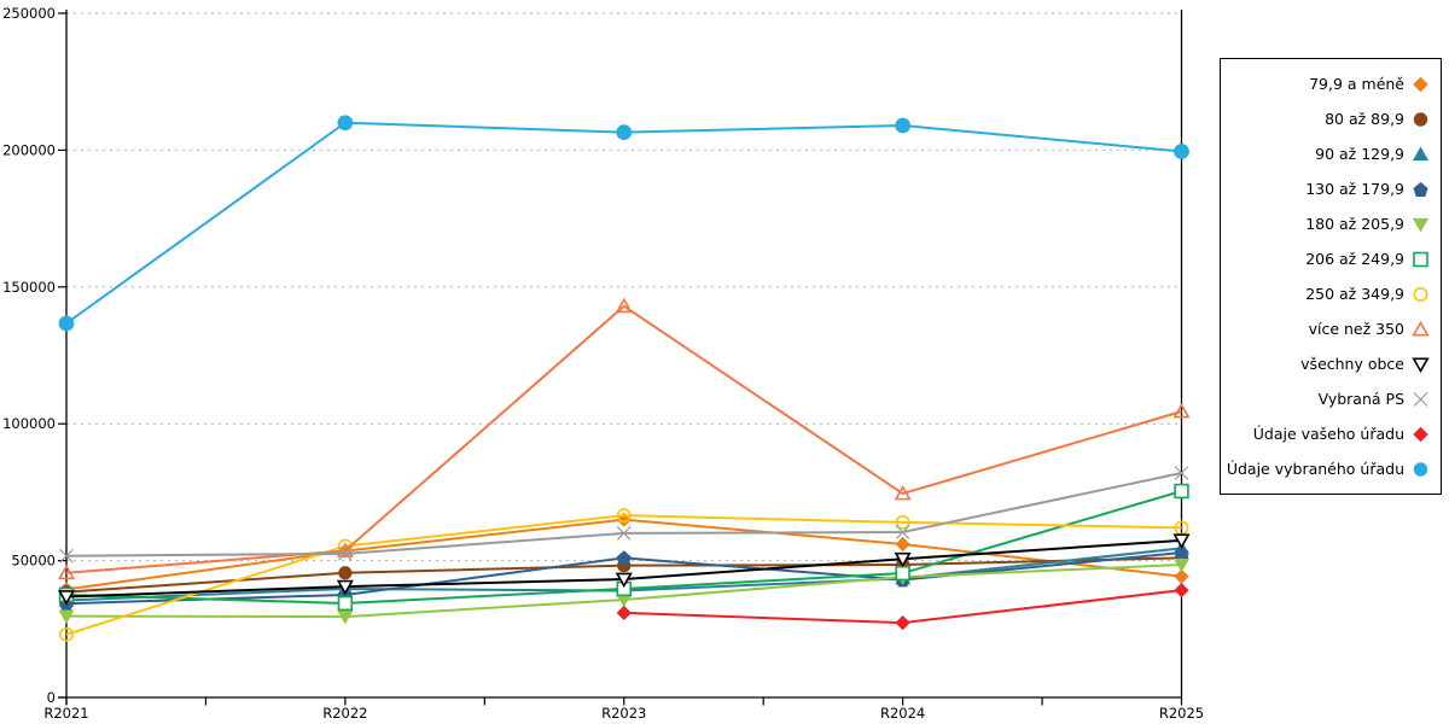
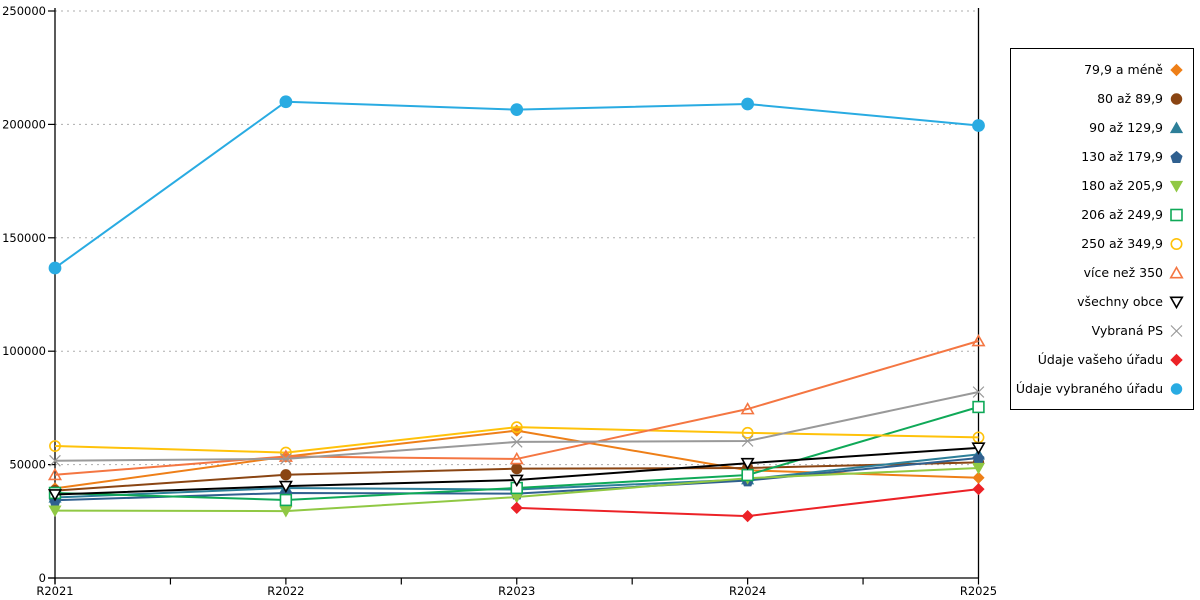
250 až 349,9/R2021: 23000 -> 58000
130 až 179,9/R2023: 51000 -> 37000
více než 350/R2023: 143000 -> 52000
79,9 a méně/R2024: 56000 -> 48000
